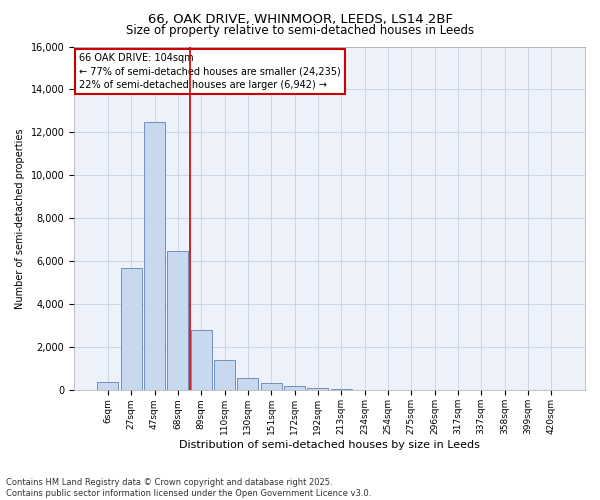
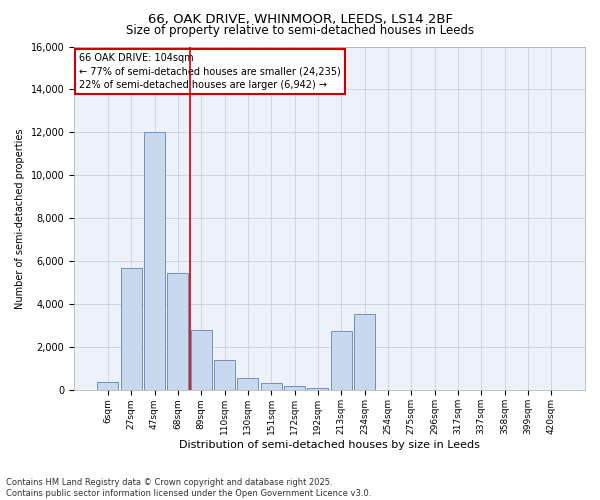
47sqm: 12,500 -> 12,000
68sqm: 6,500 -> 5,450
213sqm: 50 -> 2,750
234sqm: 30 -> 3,550
